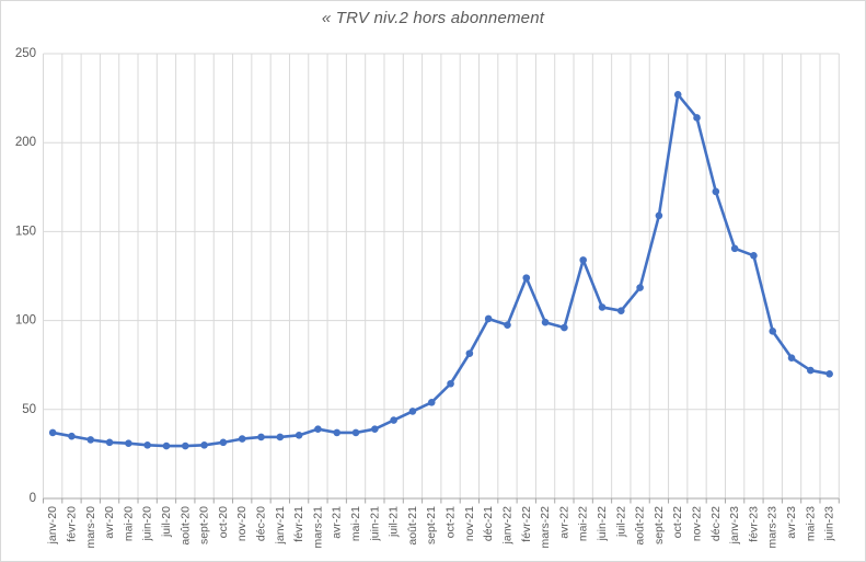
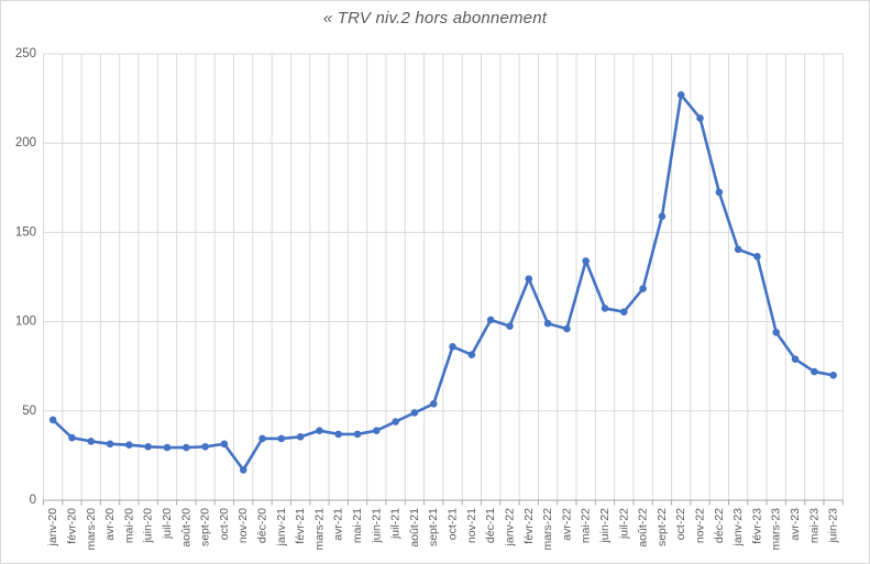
janv-20: 37 -> 45
nov-20: 34 -> 17
oct-21: 64 -> 86
